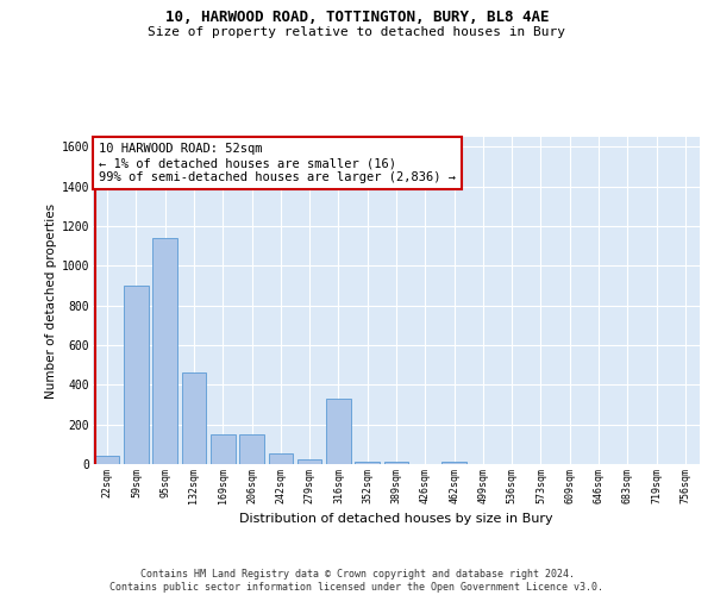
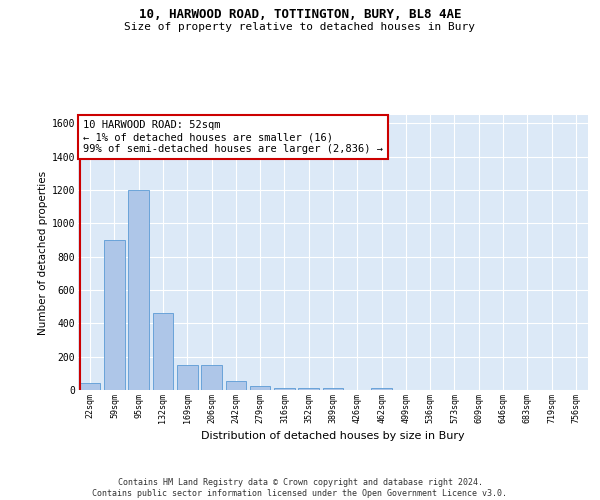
95sqm: 1140 -> 1200
316sqm: 330 -> 20
